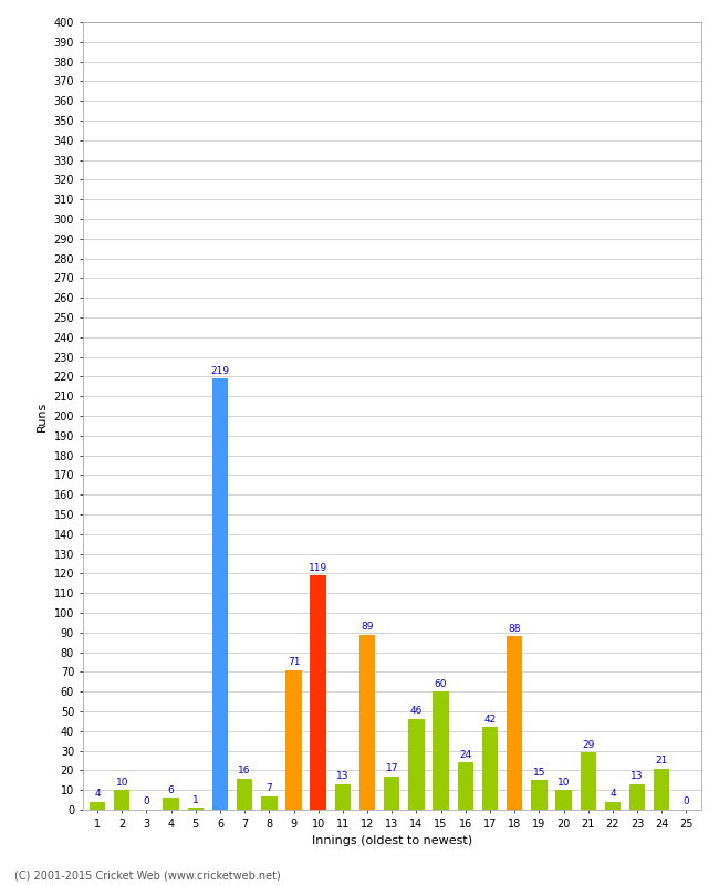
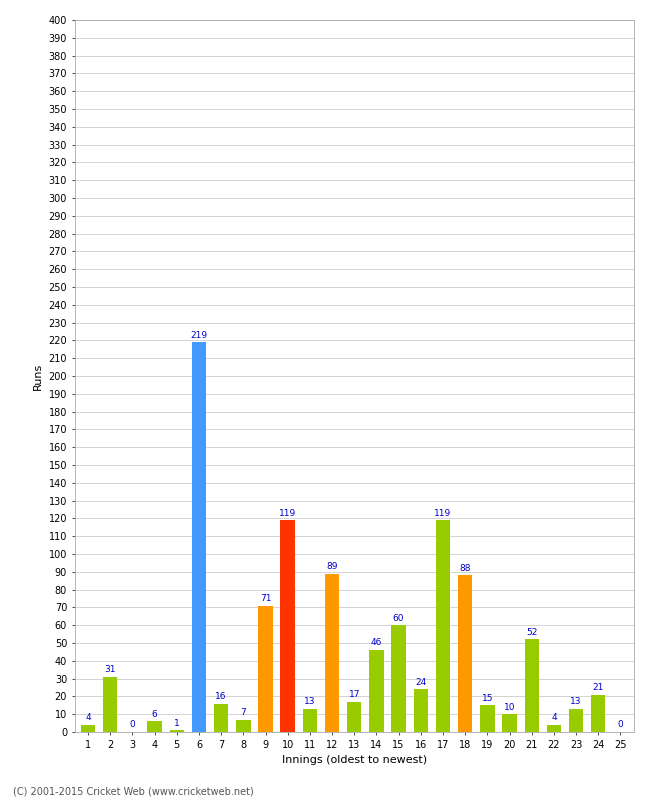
2: 10 -> 31
17: 42 -> 119
21: 29 -> 52
